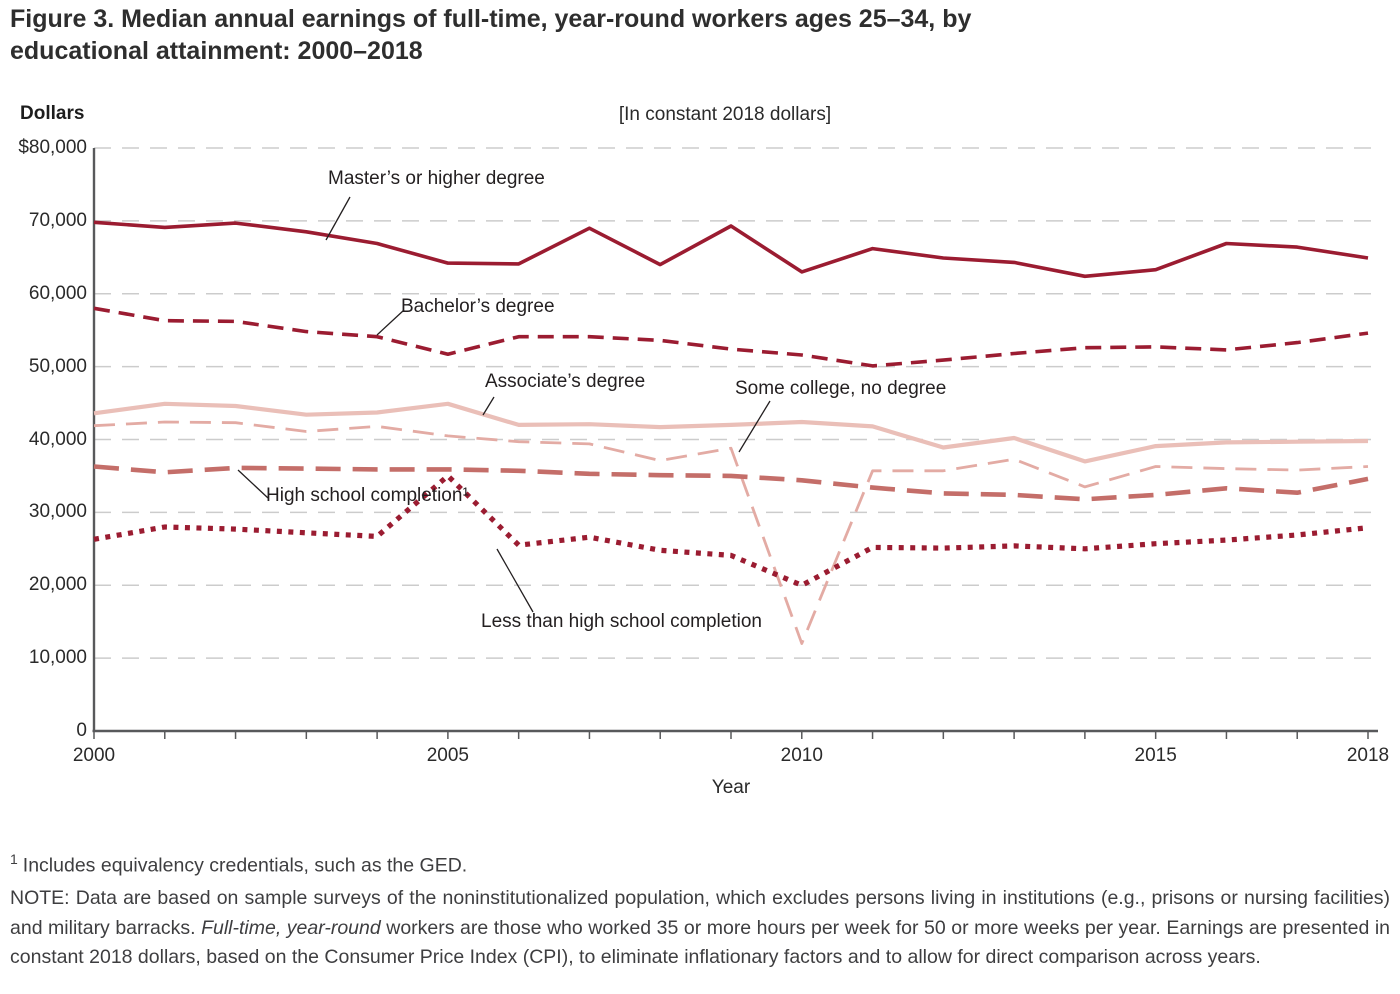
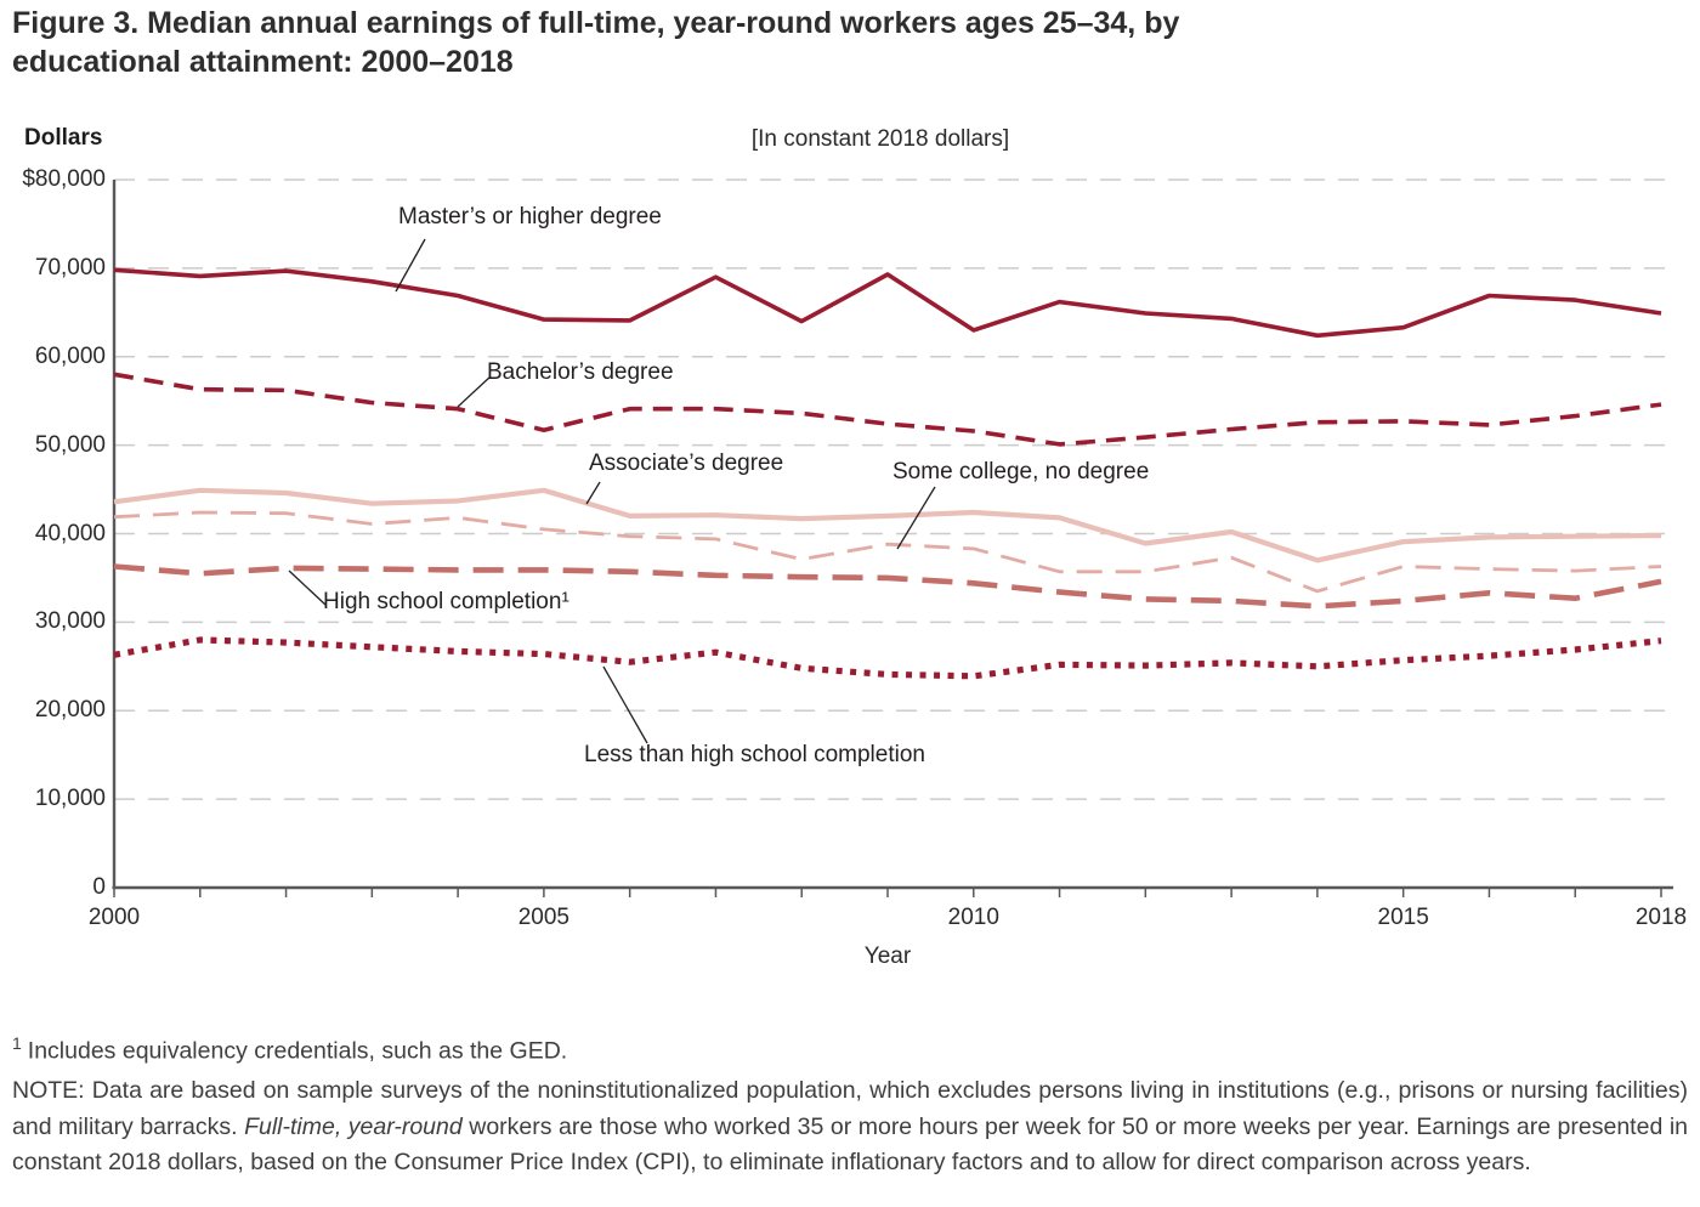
Less than high school completion/2005: $35000 -> $26000
Some college, no degree/2010: $12000 -> $38000
Less than high school completion/2010: $20000 -> $24000
